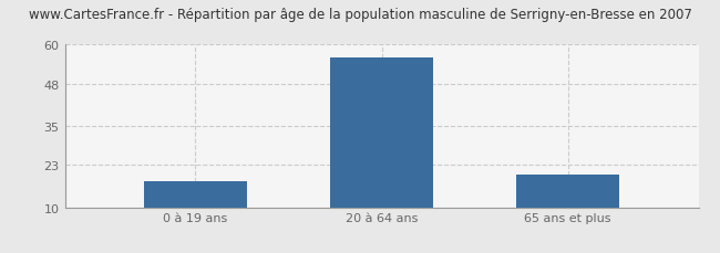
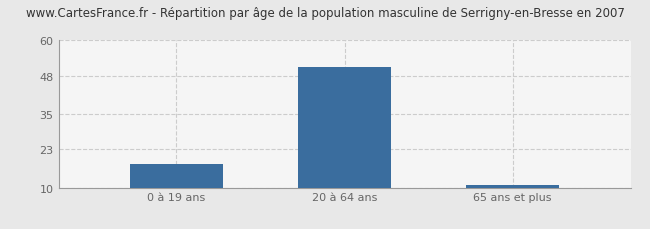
20 à 64 ans: 56 -> 51
65 ans et plus: 20 -> 11
